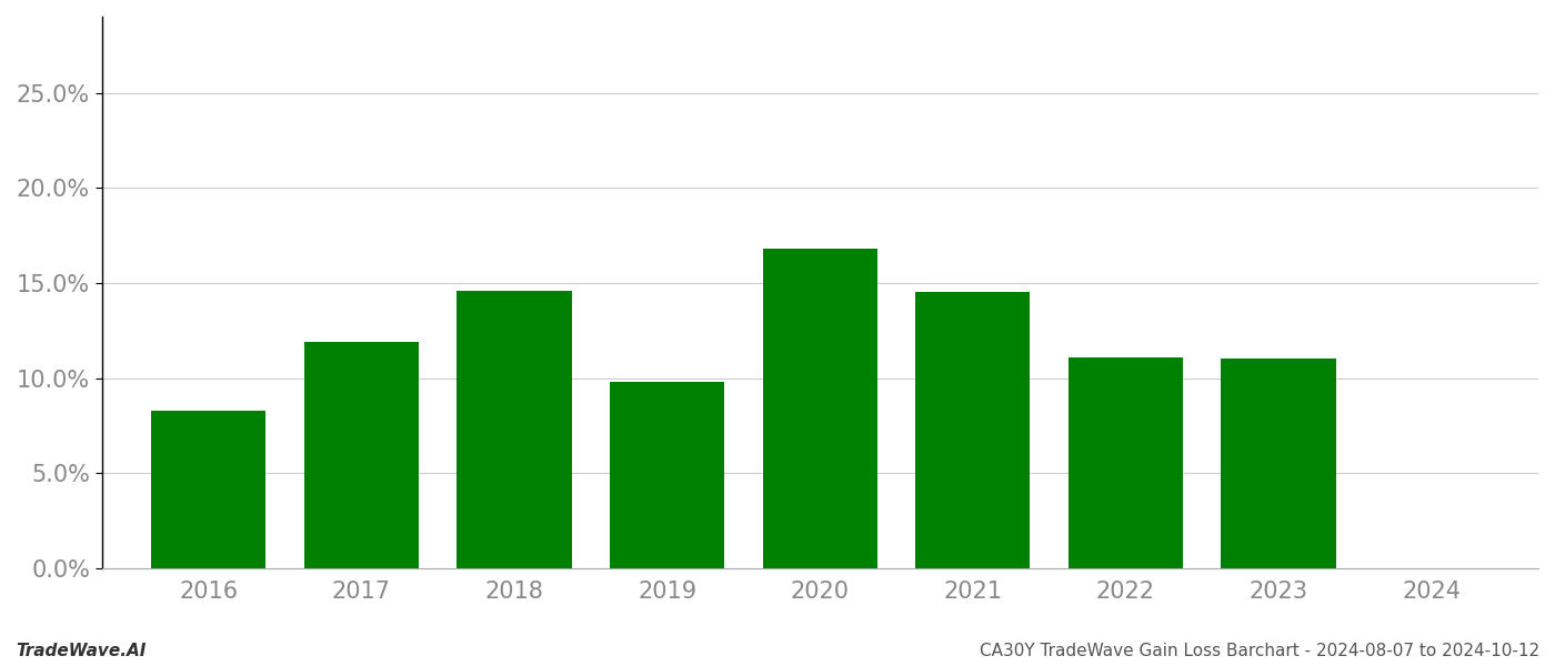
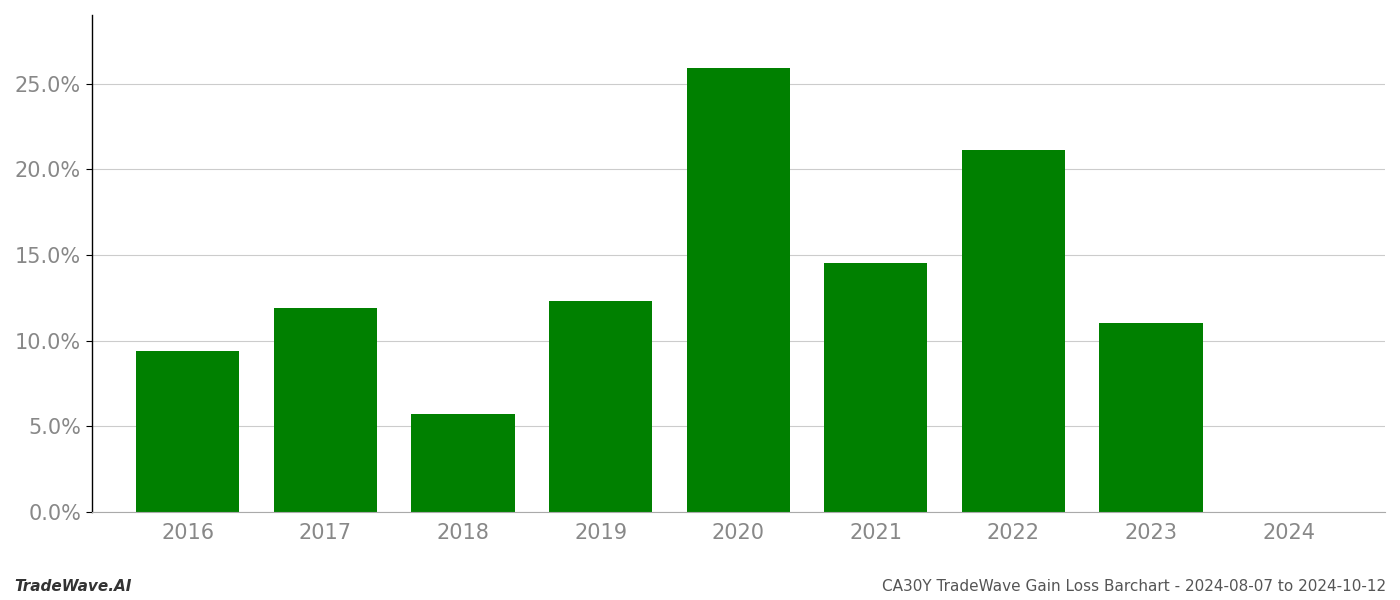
2016: 8.3% -> 9.4%
2018: 14.6% -> 5.7%
2019: 9.8% -> 12.3%
2020: 16.8% -> 25.9%
2022: 11.1% -> 21.1%
